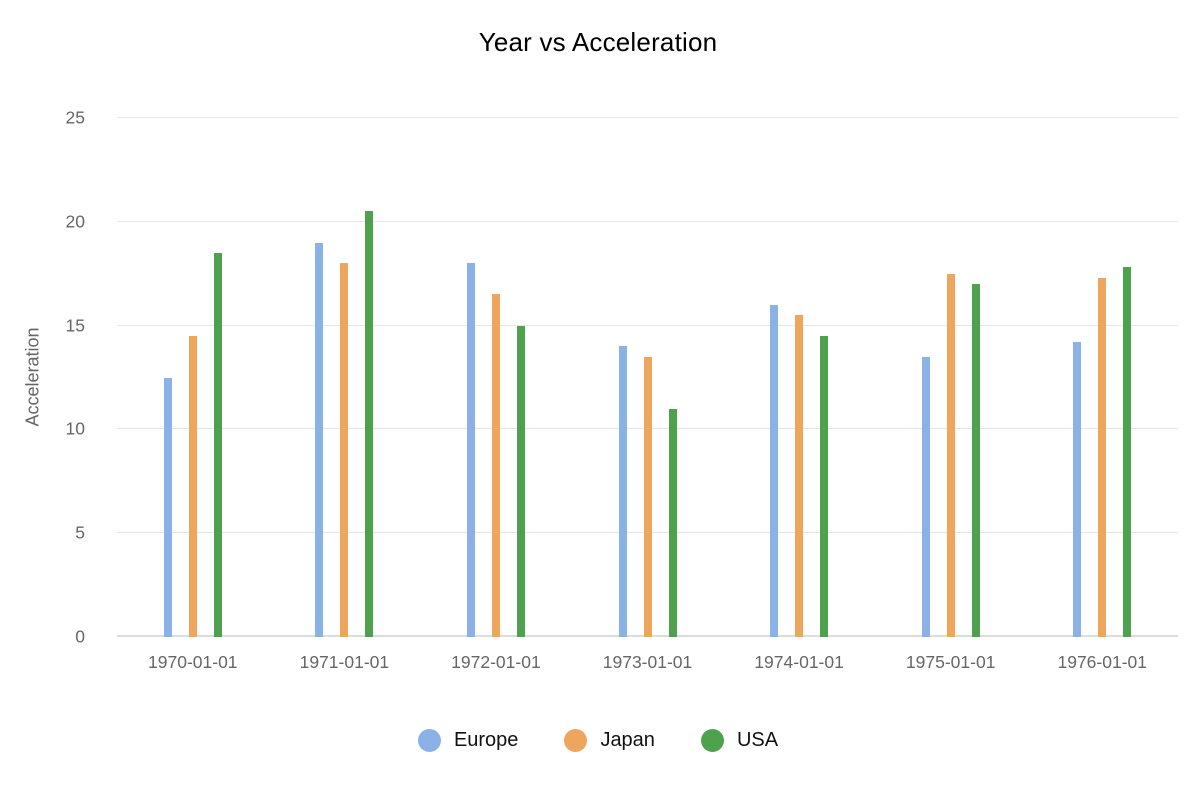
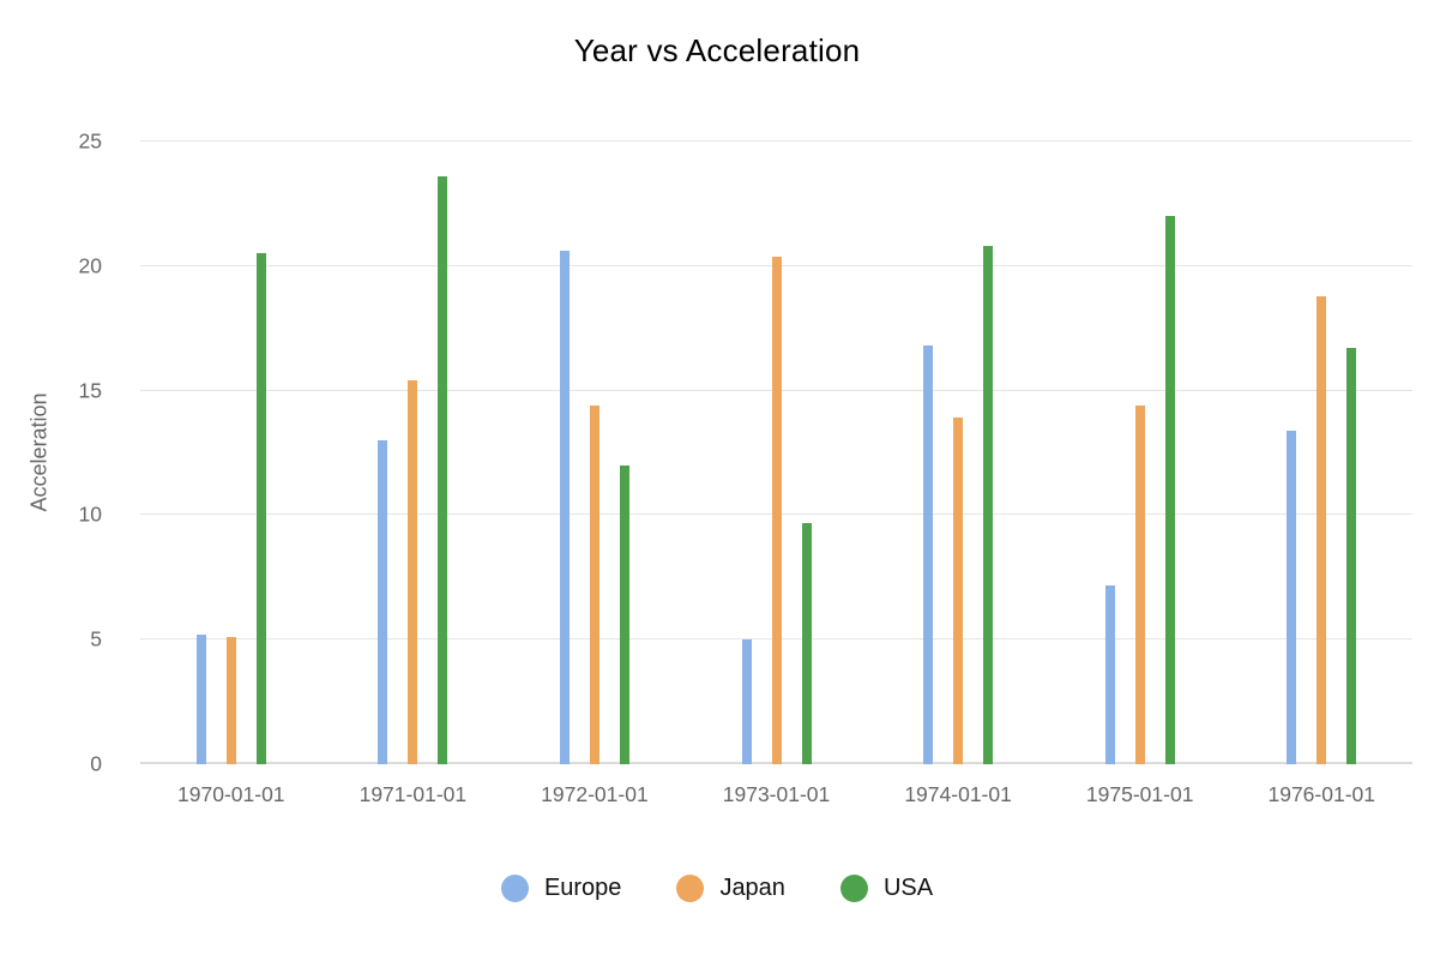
Europe/1970-01-01: 12.5 -> 5.2
Japan/1970-01-01: 14.5 -> 5.1
USA/1970-01-01: 18.5 -> 20.5
Europe/1971-01-01: 19.0 -> 13.0
Japan/1971-01-01: 18.0 -> 15.4
USA/1971-01-01: 20.5 -> 23.6
Europe/1972-01-01: 18.0 -> 20.6
Japan/1972-01-01: 16.5 -> 14.4
USA/1972-01-01: 15.0 -> 12.0
Europe/1973-01-01: 14.0 -> 5.0
Japan/1973-01-01: 13.5 -> 20.4
USA/1973-01-01: 11.0 -> 9.7
Europe/1974-01-01: 16.0 -> 16.8
Japan/1974-01-01: 15.5 -> 13.9
USA/1974-01-01: 14.5 -> 20.8
Europe/1975-01-01: 13.5 -> 7.2
Japan/1975-01-01: 17.5 -> 14.4
USA/1975-01-01: 17.0 -> 22.0
Europe/1976-01-01: 14.2 -> 13.4
Japan/1976-01-01: 17.3 -> 18.8
USA/1976-01-01: 17.8 -> 16.7
